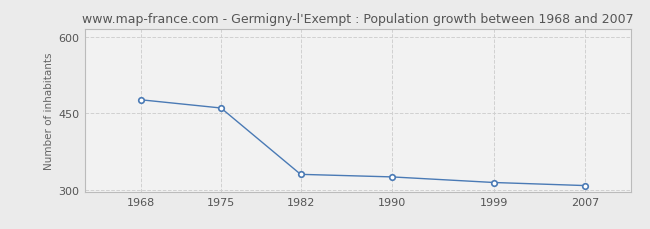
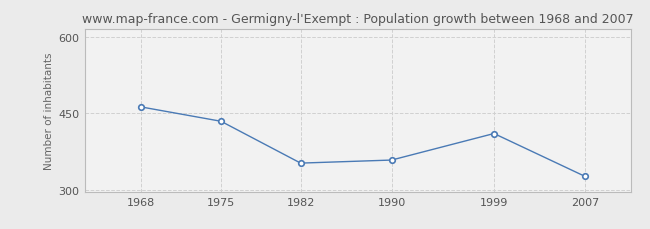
1968: 476 -> 462
1975: 460 -> 434
1982: 330 -> 352
1990: 325 -> 358
1999: 314 -> 410
2007: 308 -> 326
